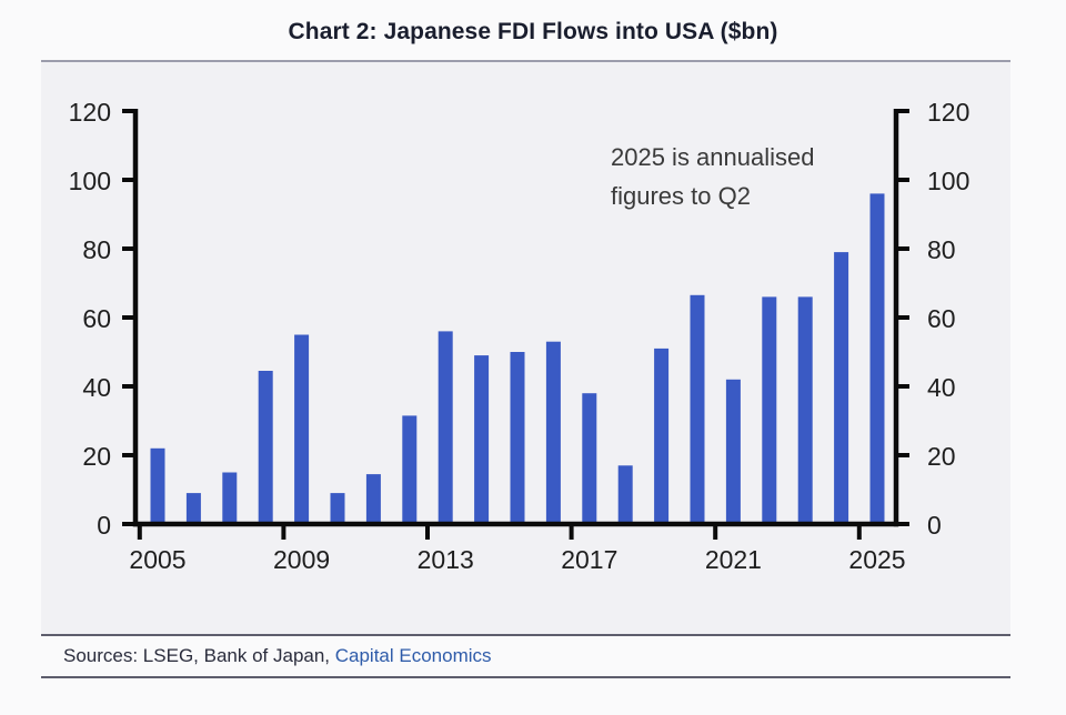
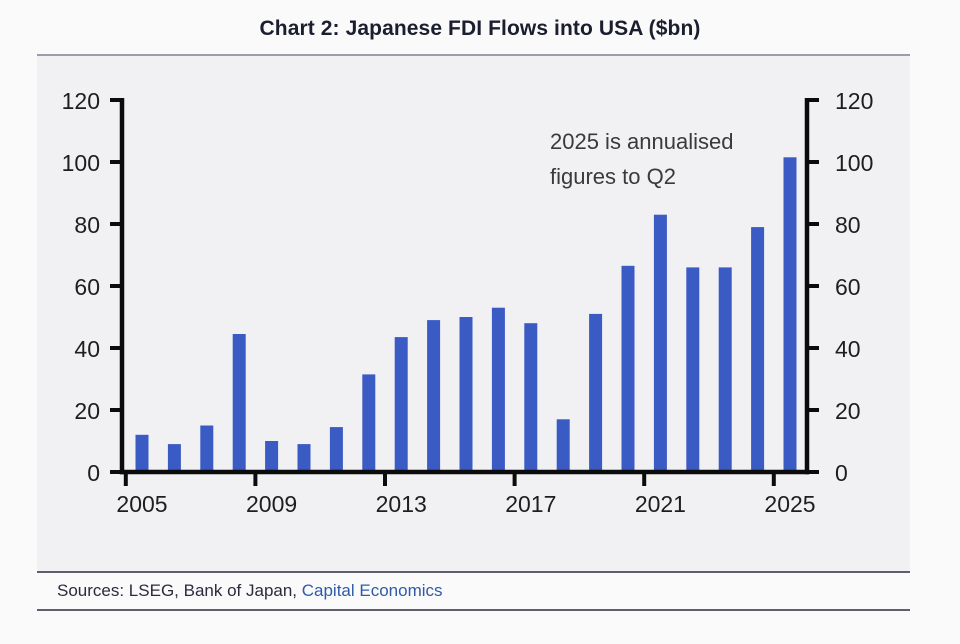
2005: 22 -> 12
2009: 55 -> 10
2013: 56 -> 44
2017: 38 -> 48
2021: 42 -> 83
2025: 96 -> 102
